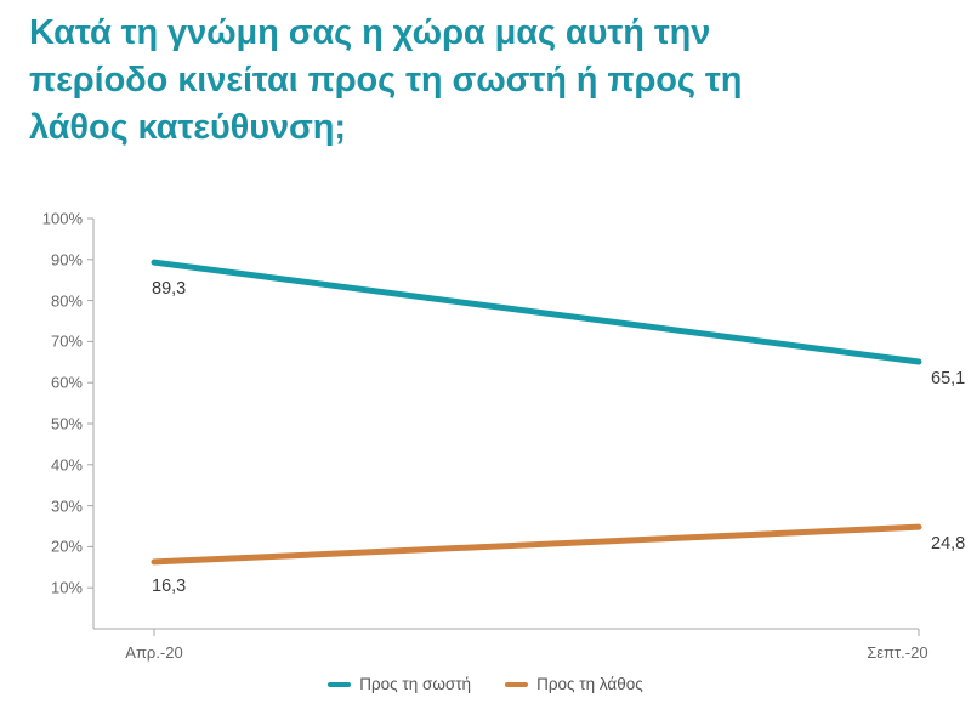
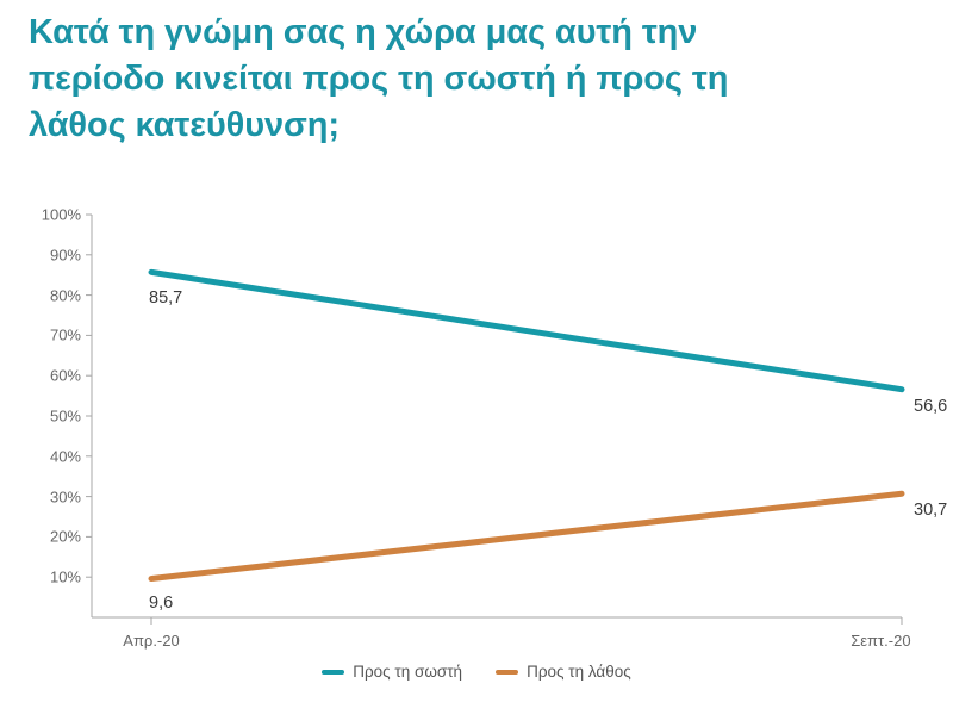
Προς τη σωστή/Απρ.-20: 89,3 -> 85,7
Προς τη λάθος/Απρ.-20: 16,3 -> 9,6
Προς τη σωστή/Σεπτ.-20: 65,1 -> 56,6
Προς τη λάθος/Σεπτ.-20: 24,8 -> 30,7
